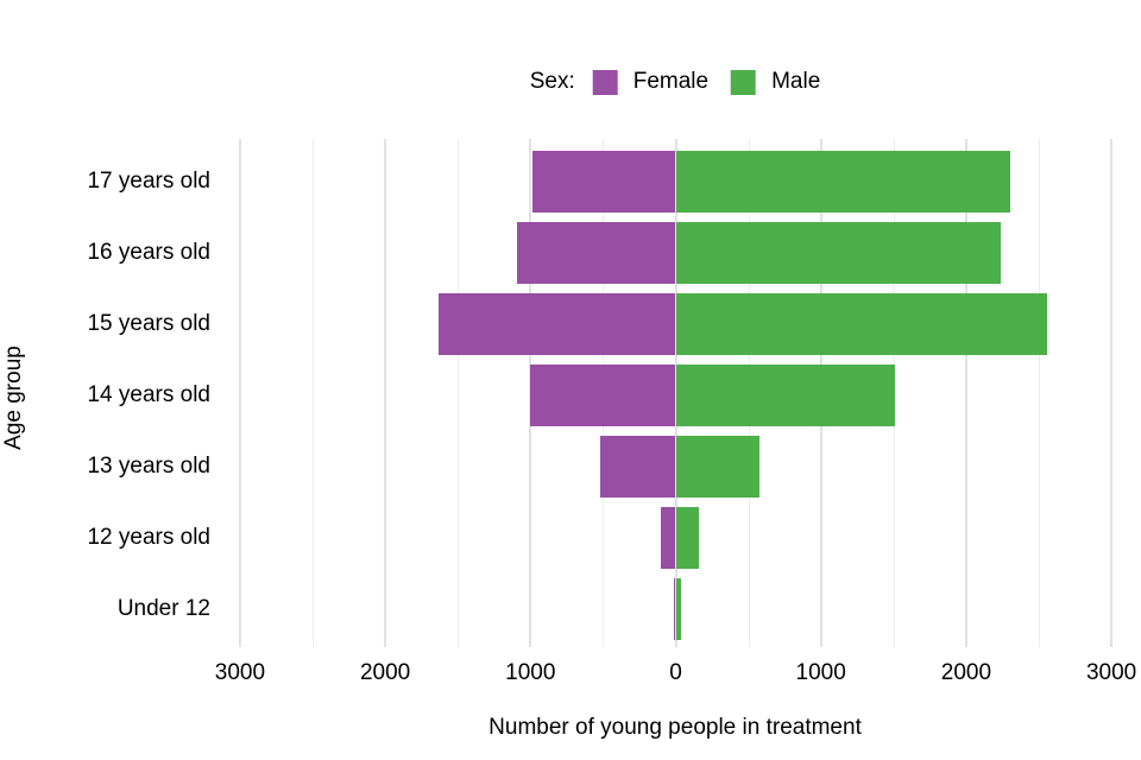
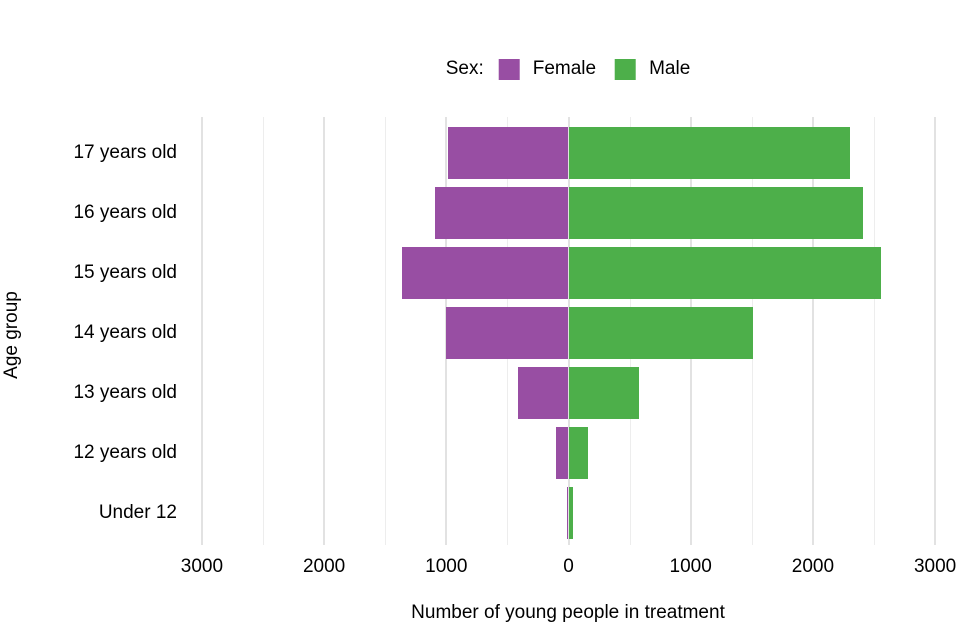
Male/16 years old: 2240 -> 2410
Female/15 years old: 1630 -> 1360
Female/13 years old: 520 -> 410
